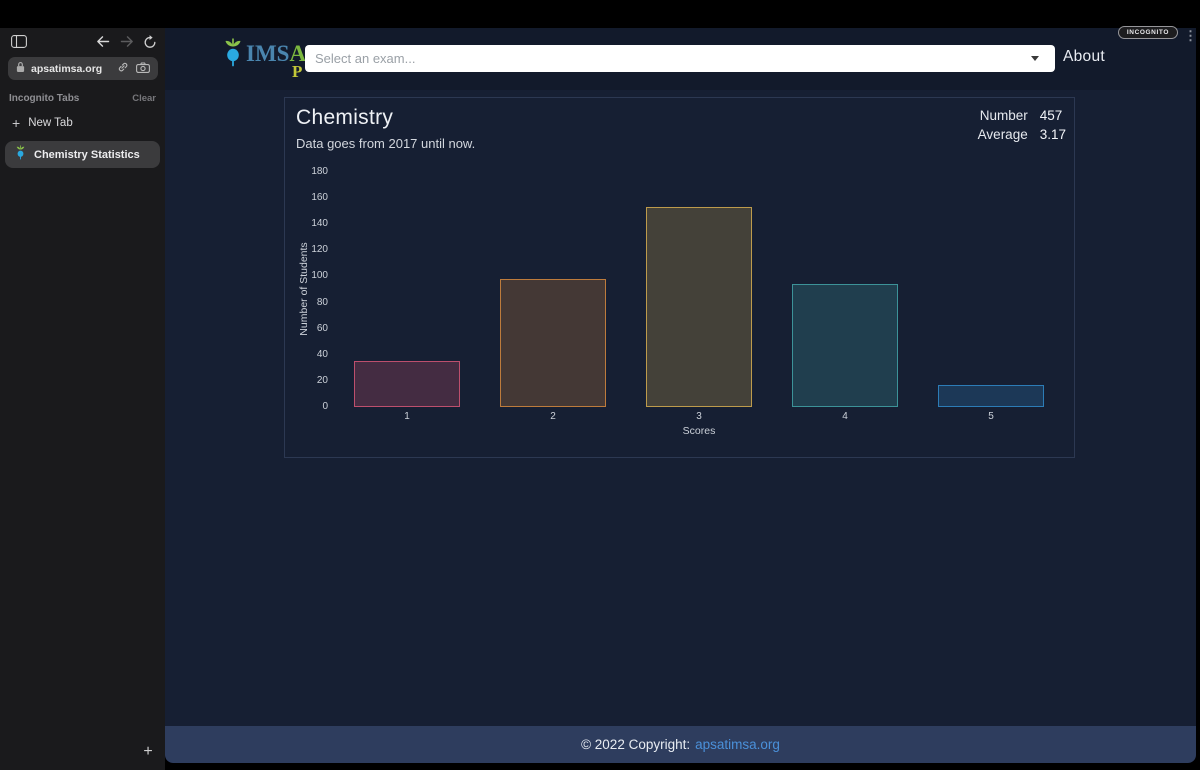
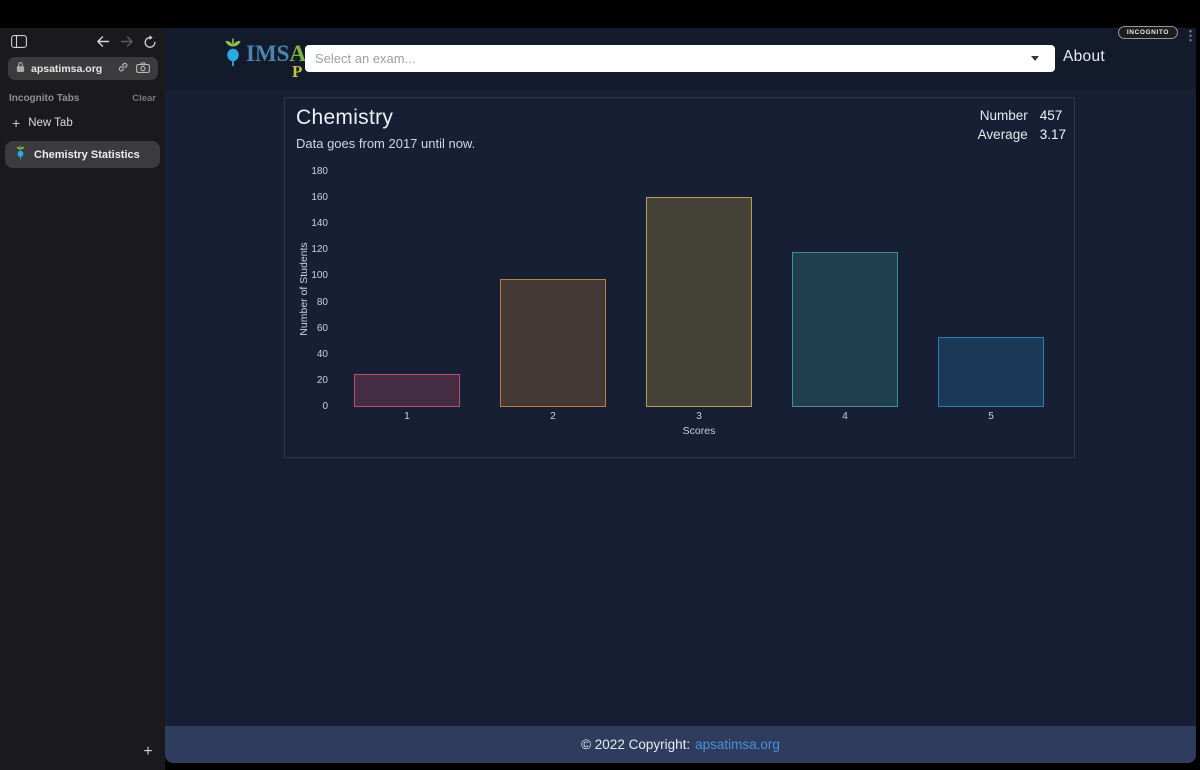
1: 35 -> 25
3: 153 -> 161
4: 94 -> 119
5: 17 -> 54
